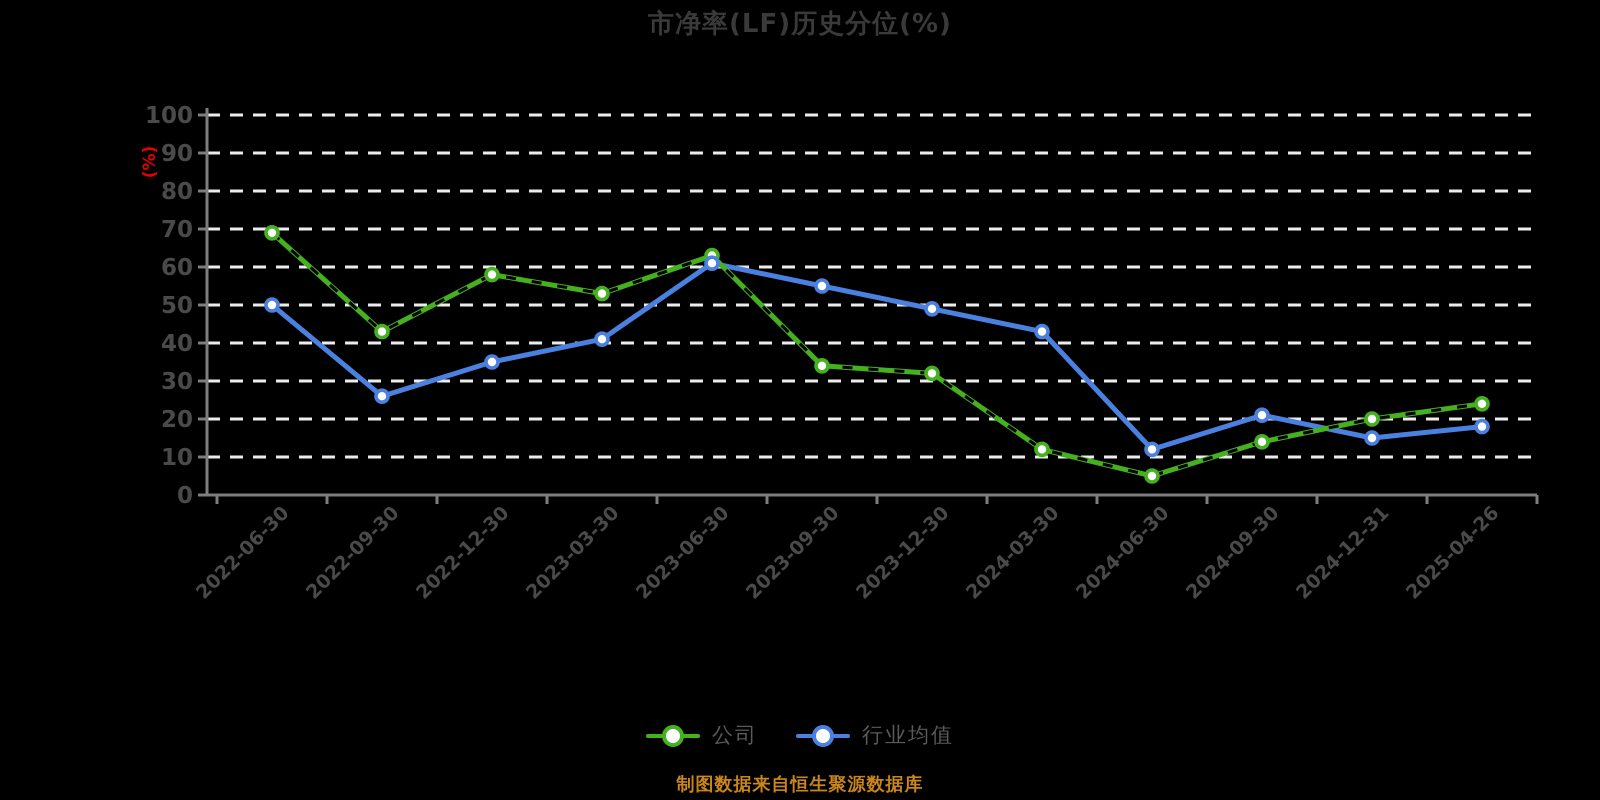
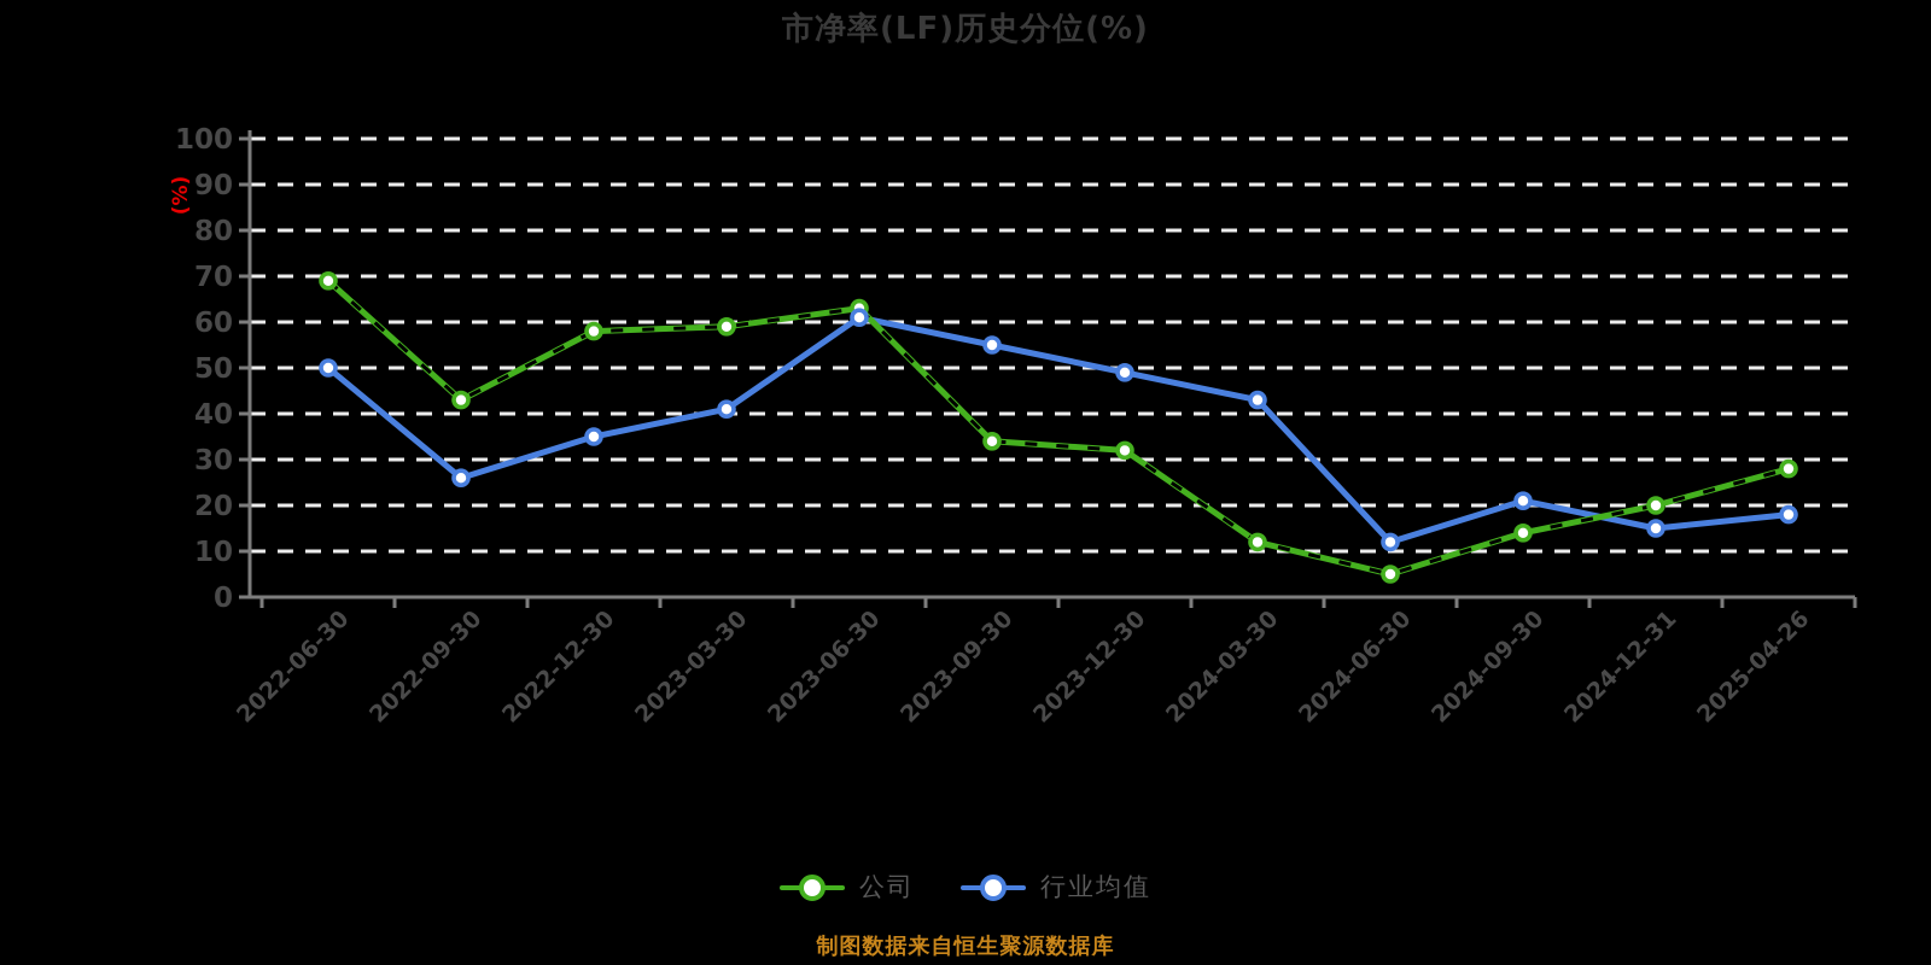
公司/2023-03-30: 53 -> 59
公司/2025-04-26: 24 -> 28
